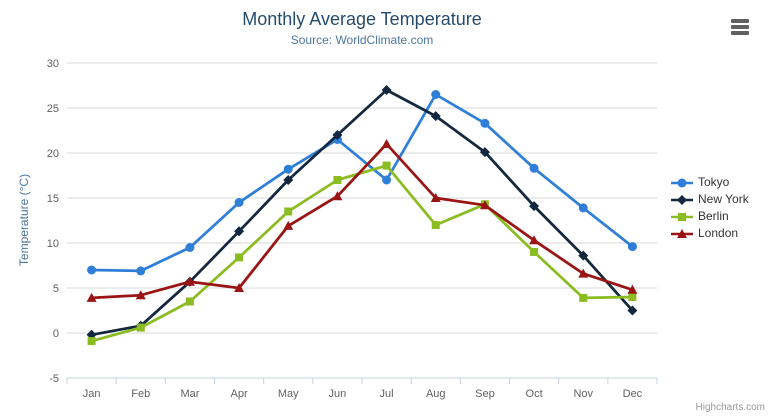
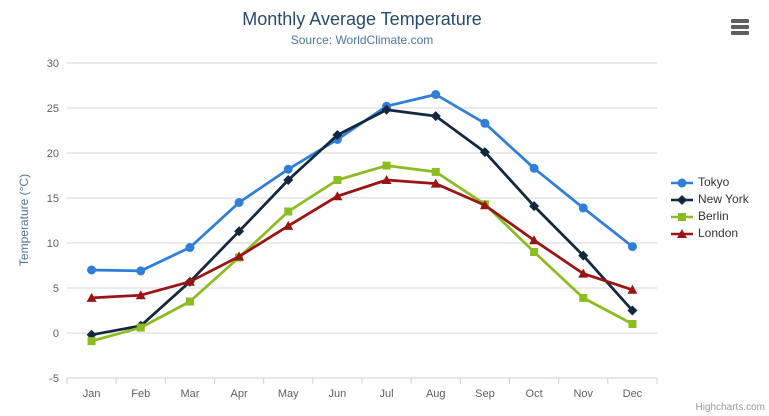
London/Apr: 5 -> 8
Tokyo/Jul: 17 -> 25
New York/Jul: 27 -> 25
London/Jul: 21 -> 17
Berlin/Aug: 12 -> 18
London/Aug: 15 -> 17
Berlin/Dec: 4 -> 1
